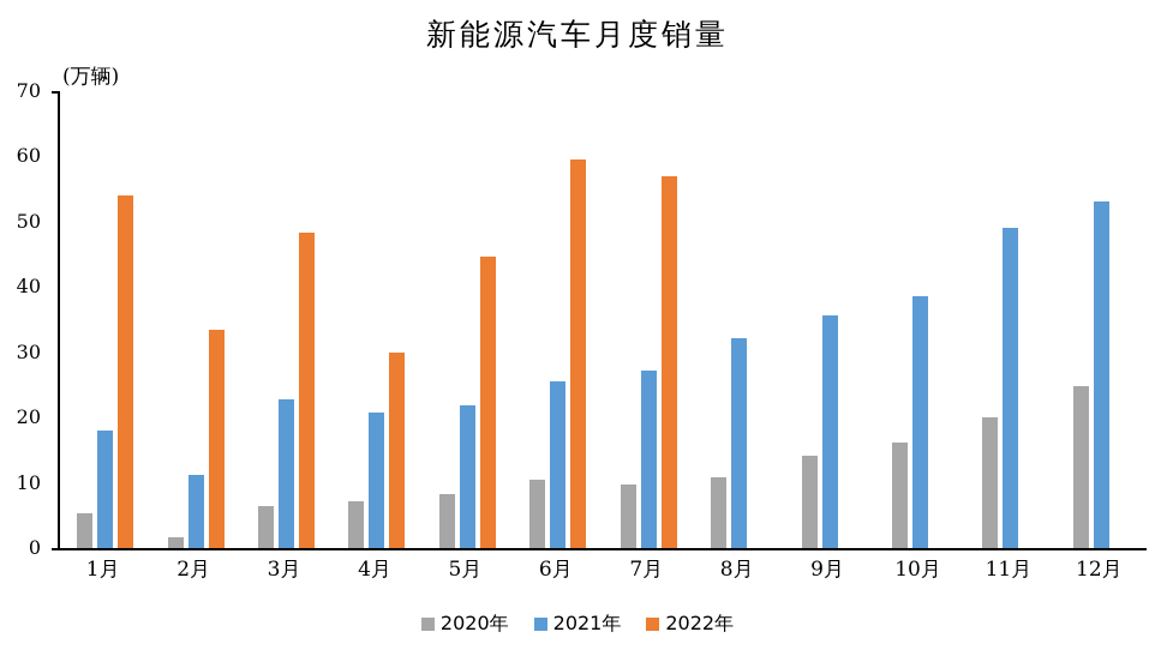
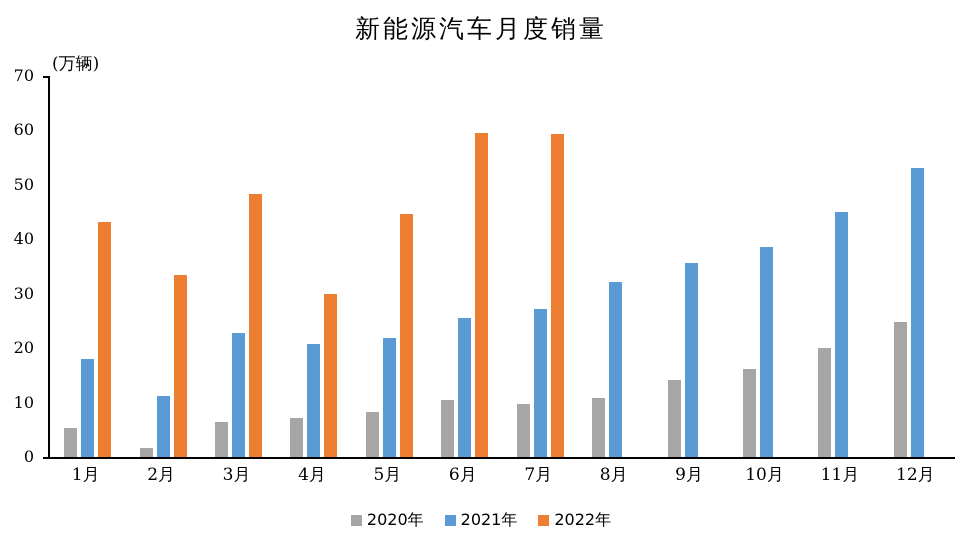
2022年/1月: 54 -> 43
2022年/7月: 57 -> 59
2021年/11月: 49 -> 45
